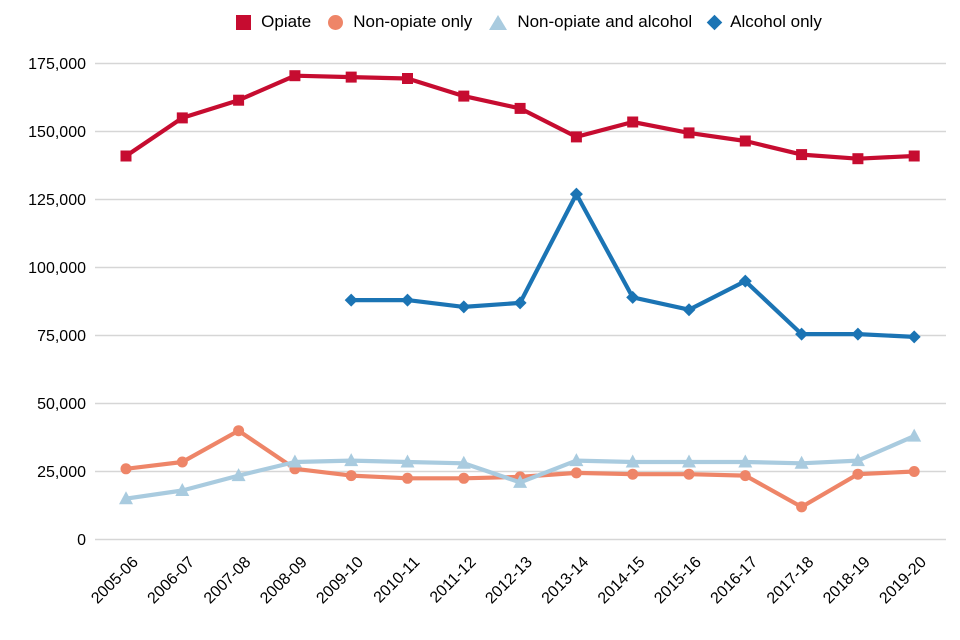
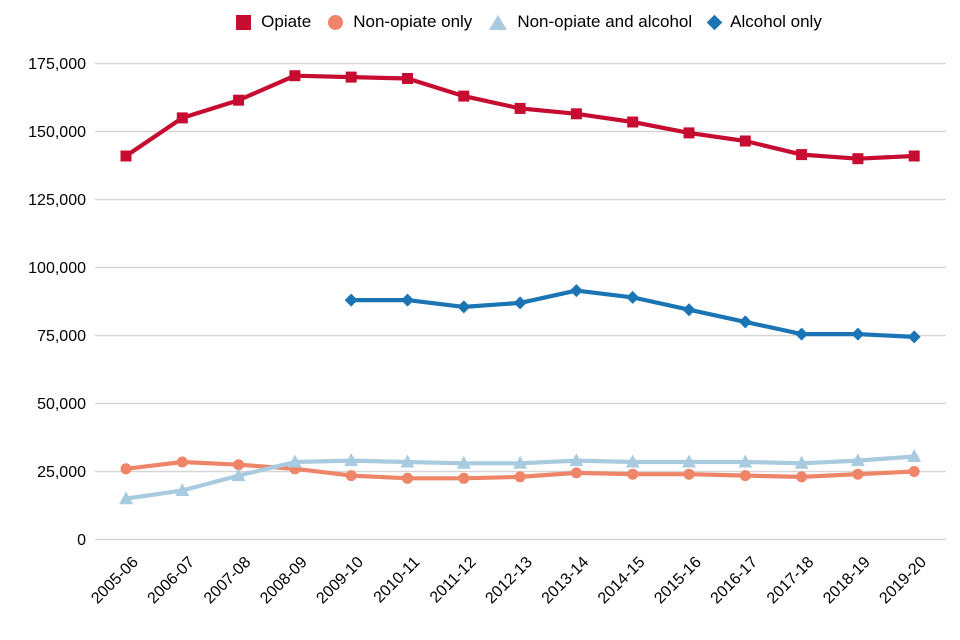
Non-opiate only/2007-08: 40000 -> 28000
Non-opiate and alcohol/2012-13: 21000 -> 28000
Opiate/2013-14: 148000 -> 156000
Alcohol only/2013-14: 127000 -> 92000
Alcohol only/2016-17: 95000 -> 80000
Non-opiate only/2017-18: 12000 -> 23000
Non-opiate and alcohol/2019-20: 38000 -> 30000
